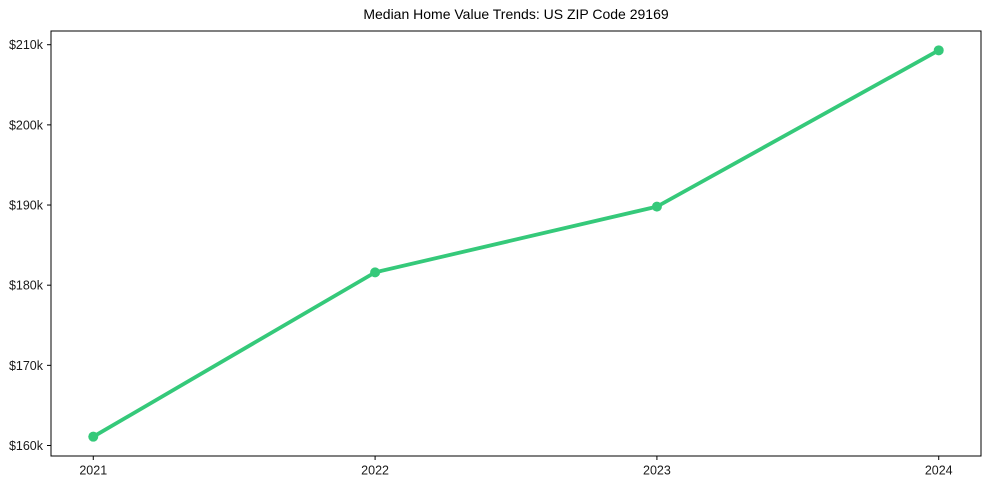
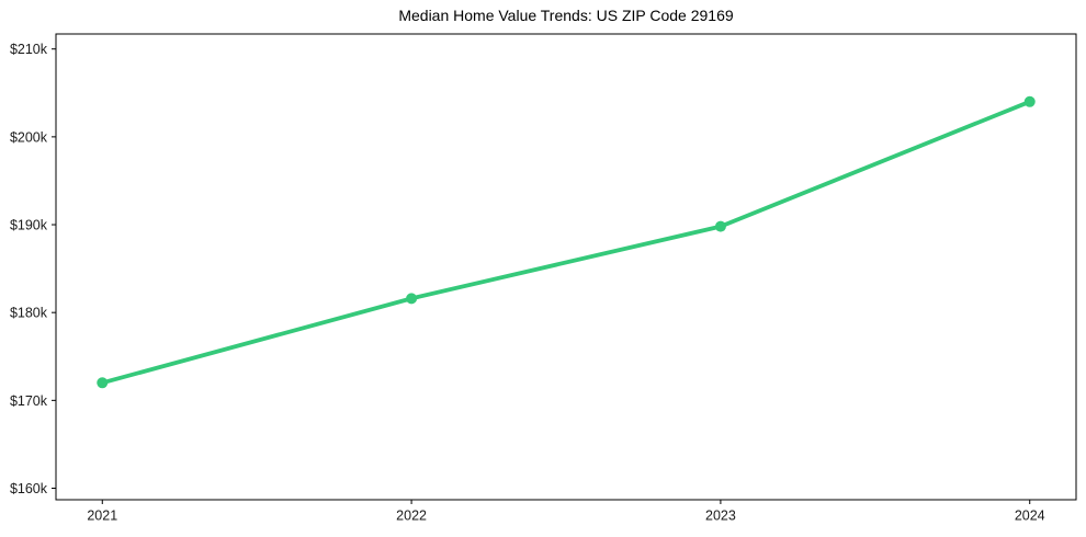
2021: $161k -> $172k
2024: $209k -> $204k
